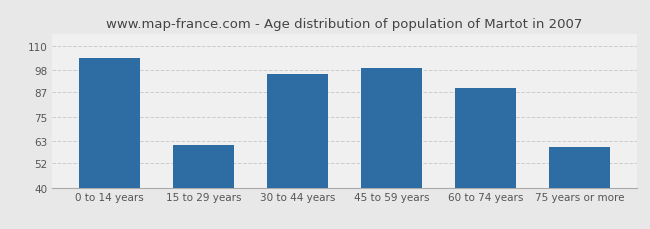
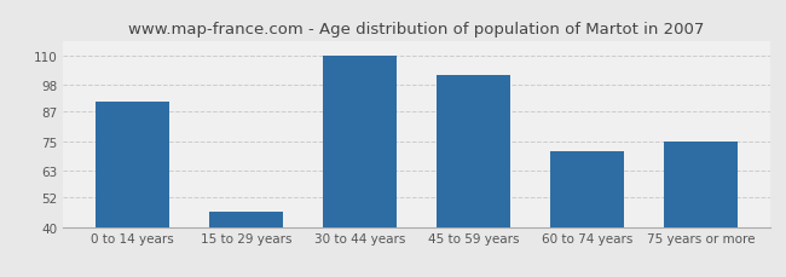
0 to 14 years: 104 -> 91
15 to 29 years: 61 -> 46
30 to 44 years: 96 -> 110
45 to 59 years: 99 -> 102
60 to 74 years: 89 -> 71
75 years or more: 60 -> 75
